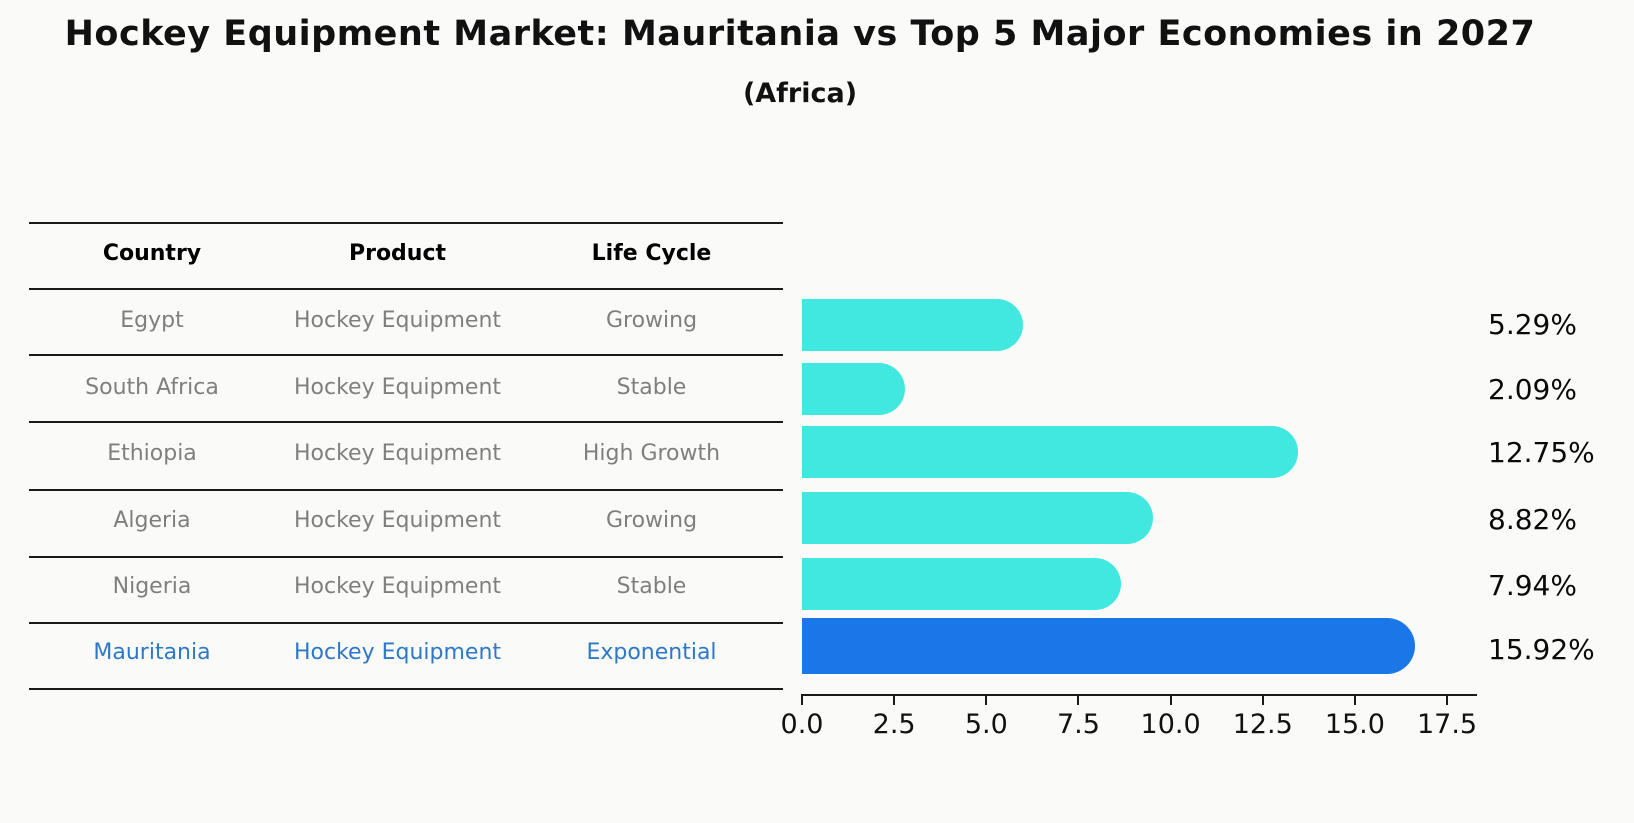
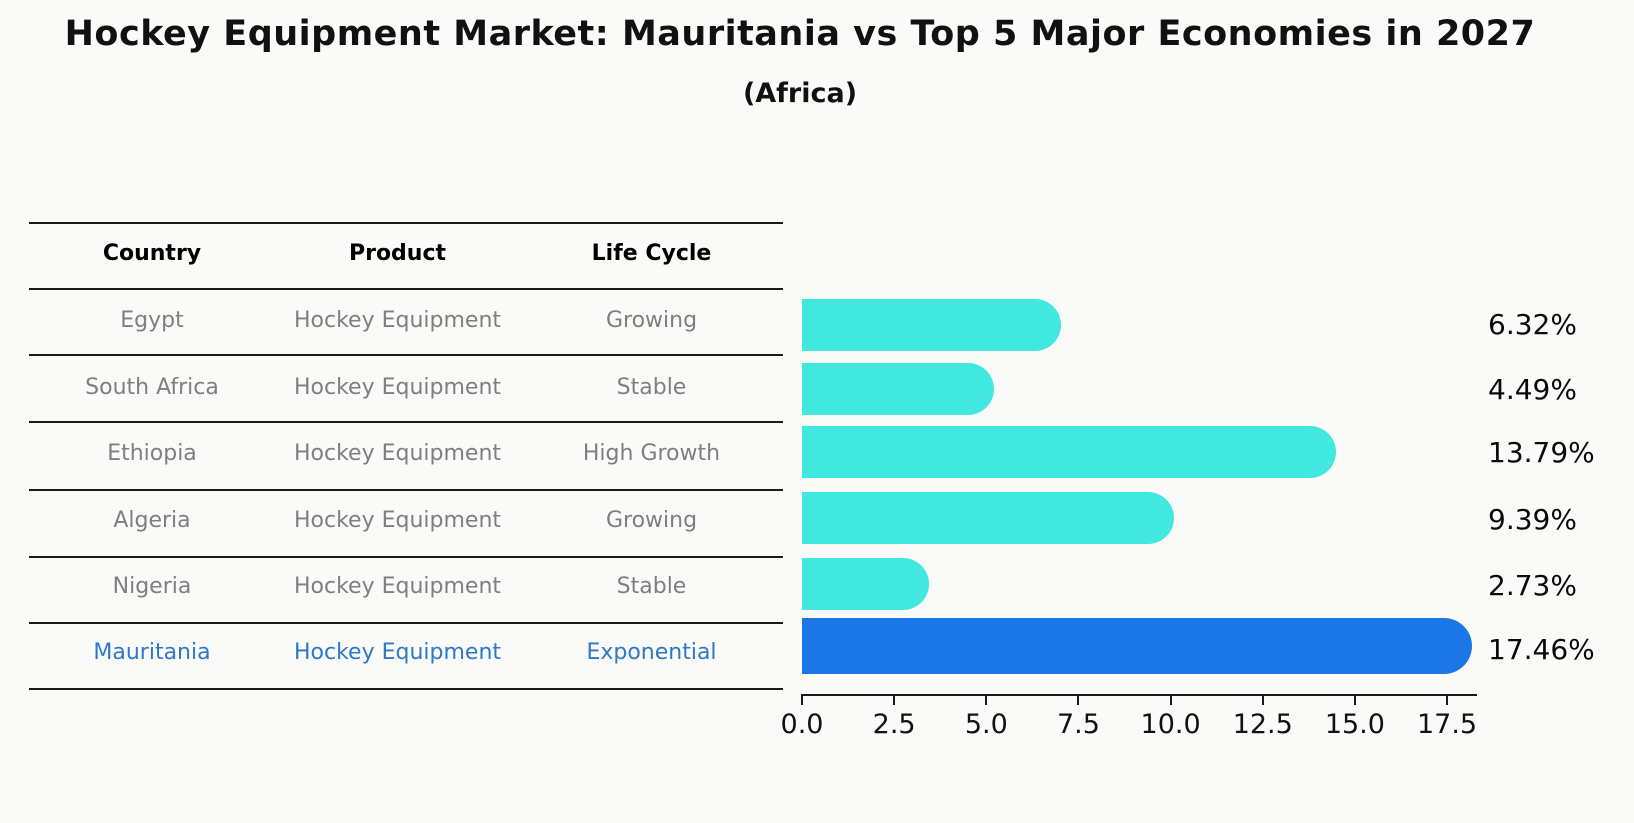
Egypt: 5.29% -> 6.32%
South Africa: 2.09% -> 4.49%
Ethiopia: 12.75% -> 13.79%
Algeria: 8.82% -> 9.39%
Nigeria: 7.94% -> 2.73%
Mauritania: 15.92% -> 17.46%
